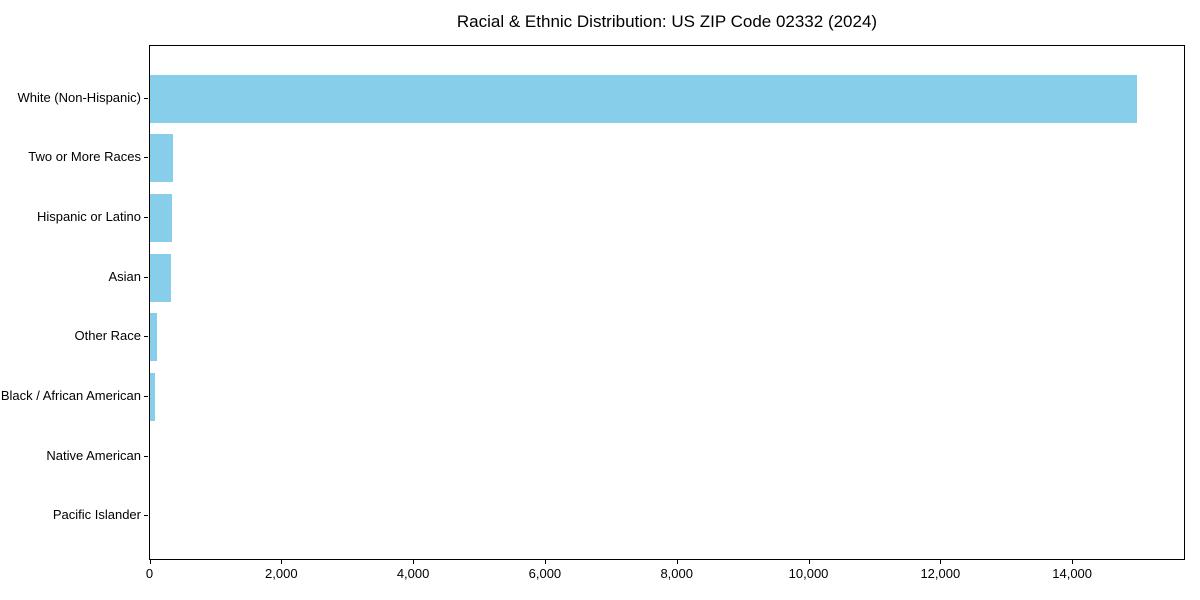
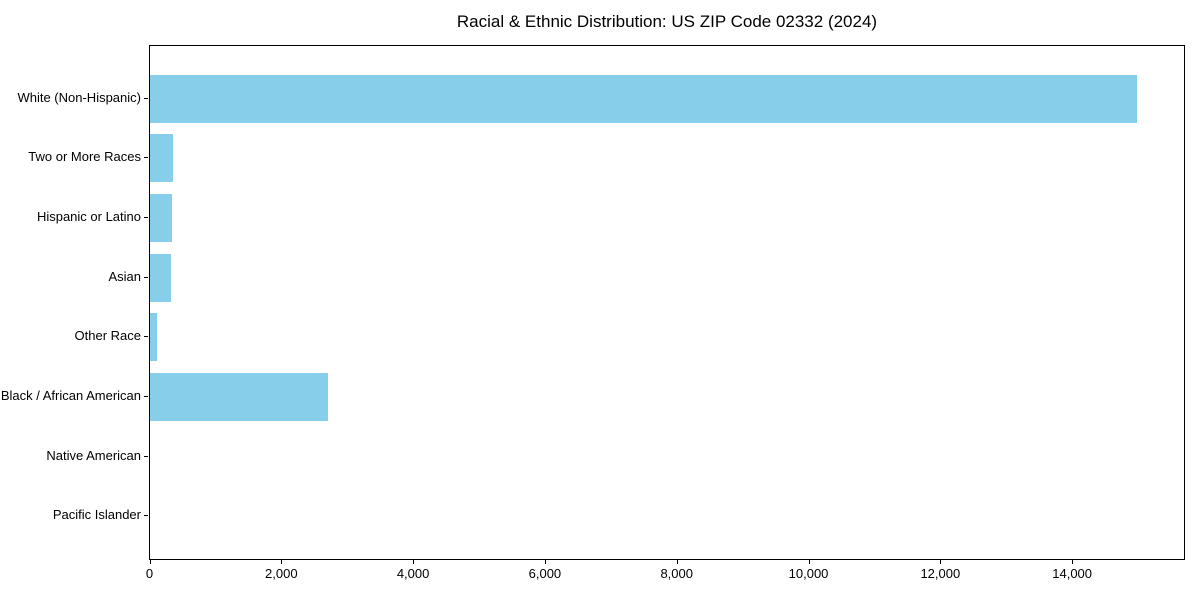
Black / African American: 100 -> 2700
